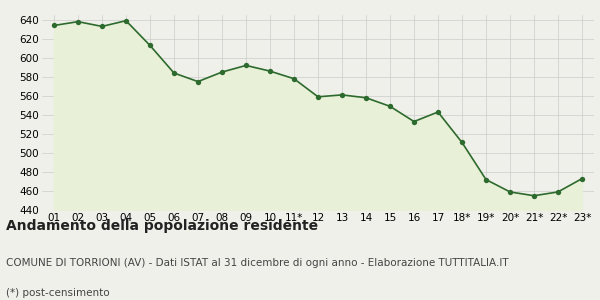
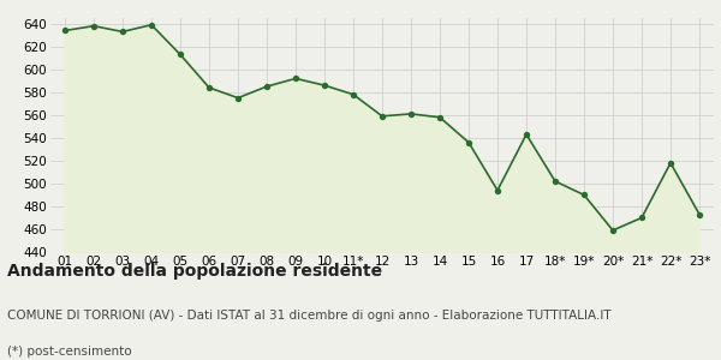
15: 549 -> 536
16: 533 -> 494
18*: 511 -> 502
19*: 472 -> 490
21*: 455 -> 470
22*: 459 -> 518
